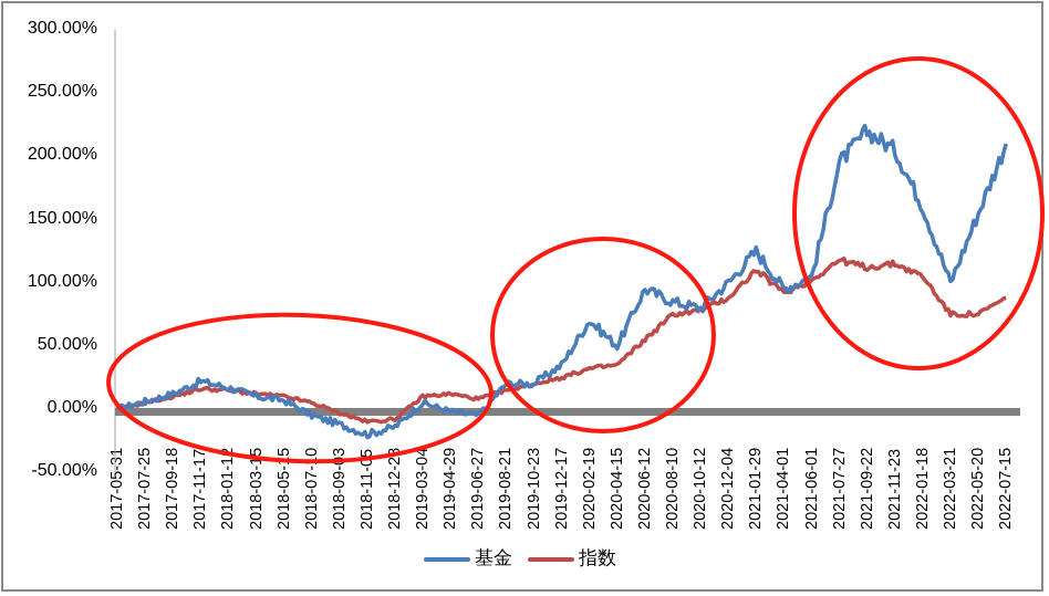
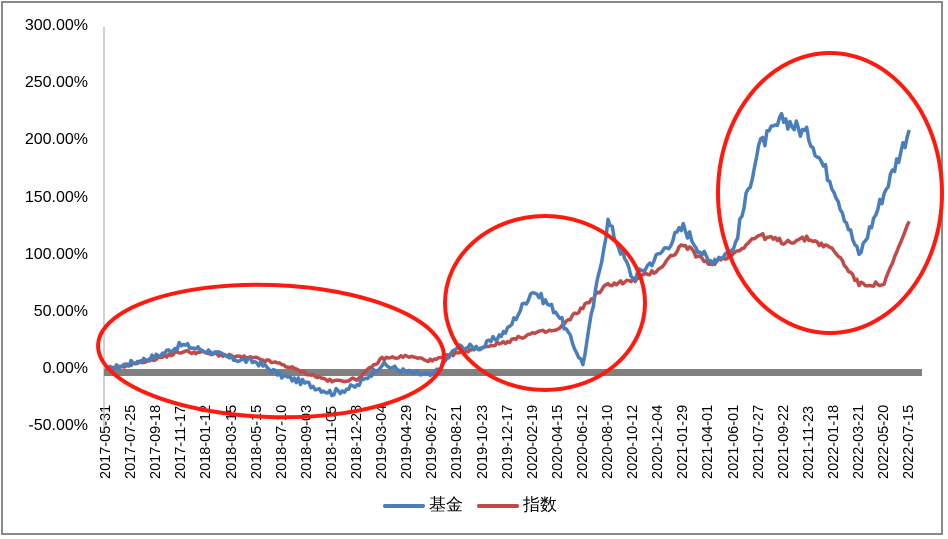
基金/2020-06-12: 95% -> 5%
基金/2020-08-10: 85% -> 130%
指数/2022-07-15: 88% -> 130%
